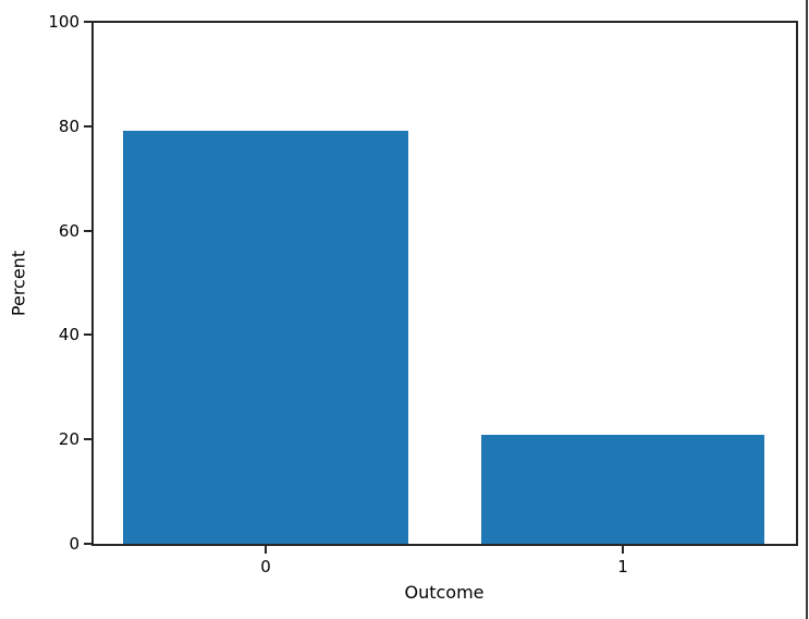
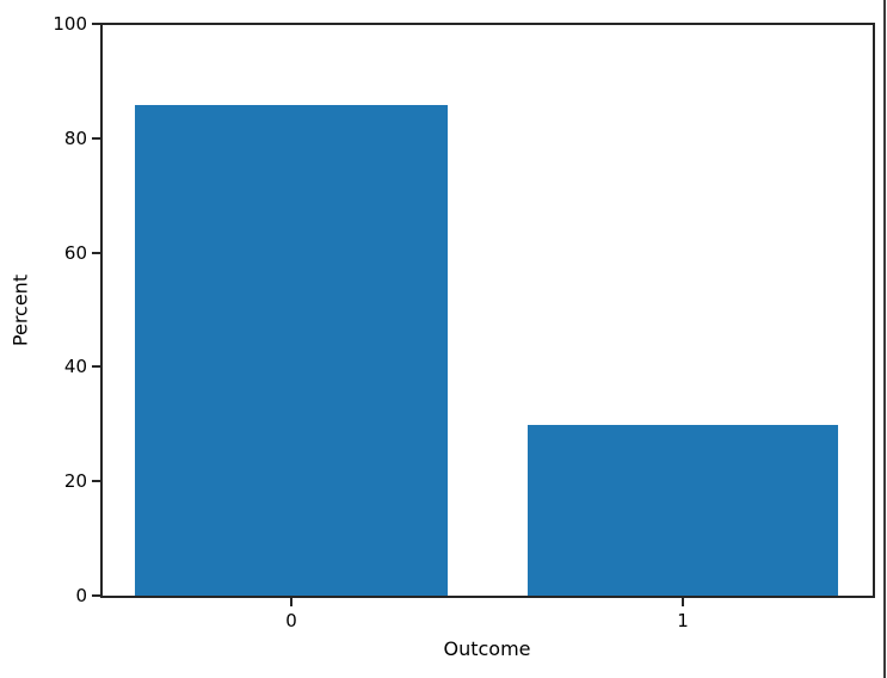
0: 79 -> 86
1: 21 -> 30
